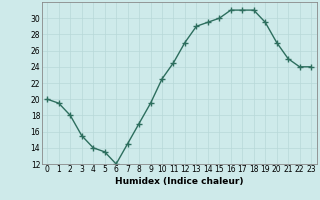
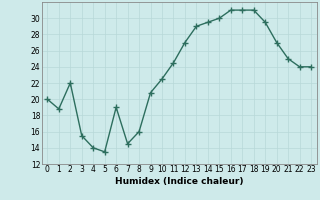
1: 19.5 -> 18.8
2: 18.0 -> 22.0
6: 12.0 -> 19.0
8: 17.0 -> 16.0
9: 19.5 -> 20.8
